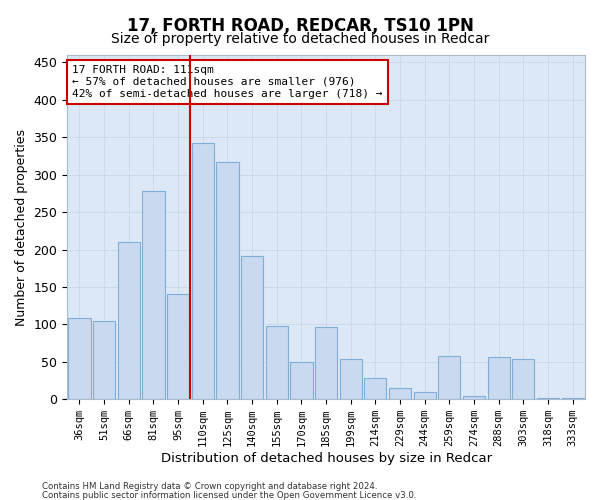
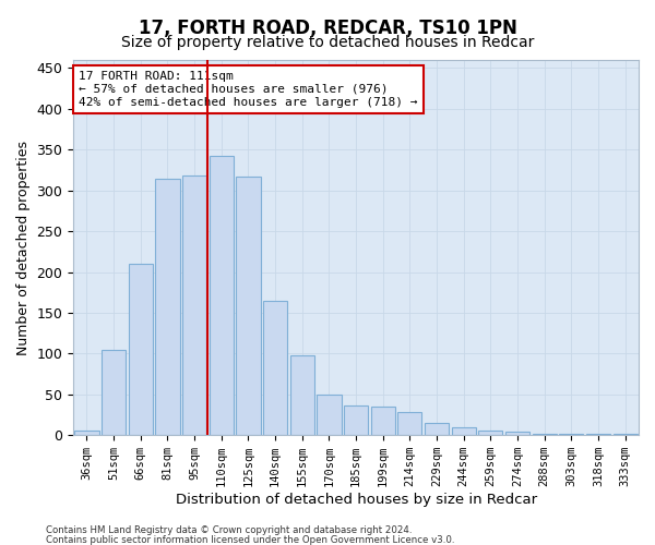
36sqm: 108 -> 6
81sqm: 278 -> 315
95sqm: 140 -> 318
140sqm: 192 -> 165
185sqm: 96 -> 36
199sqm: 54 -> 35
259sqm: 58 -> 5
288sqm: 56 -> 2
303sqm: 54 -> 1
